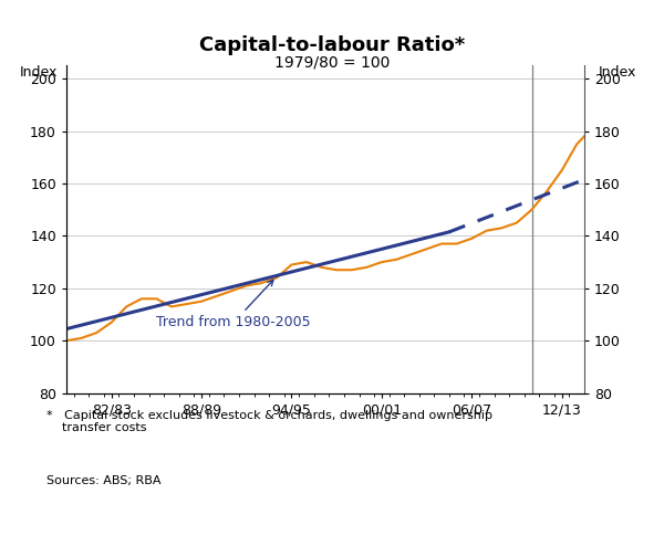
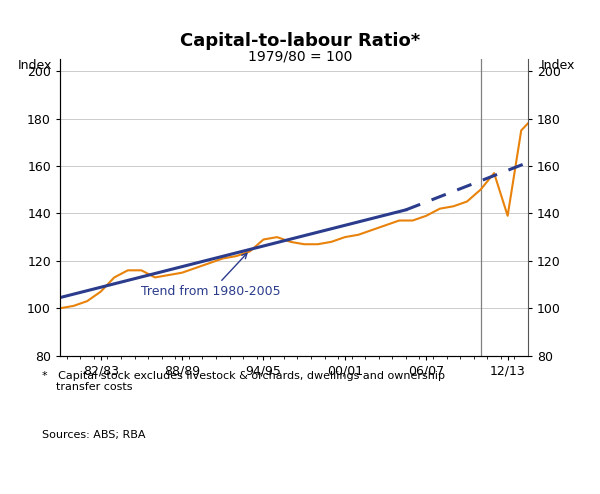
12/13: 165 -> 139
